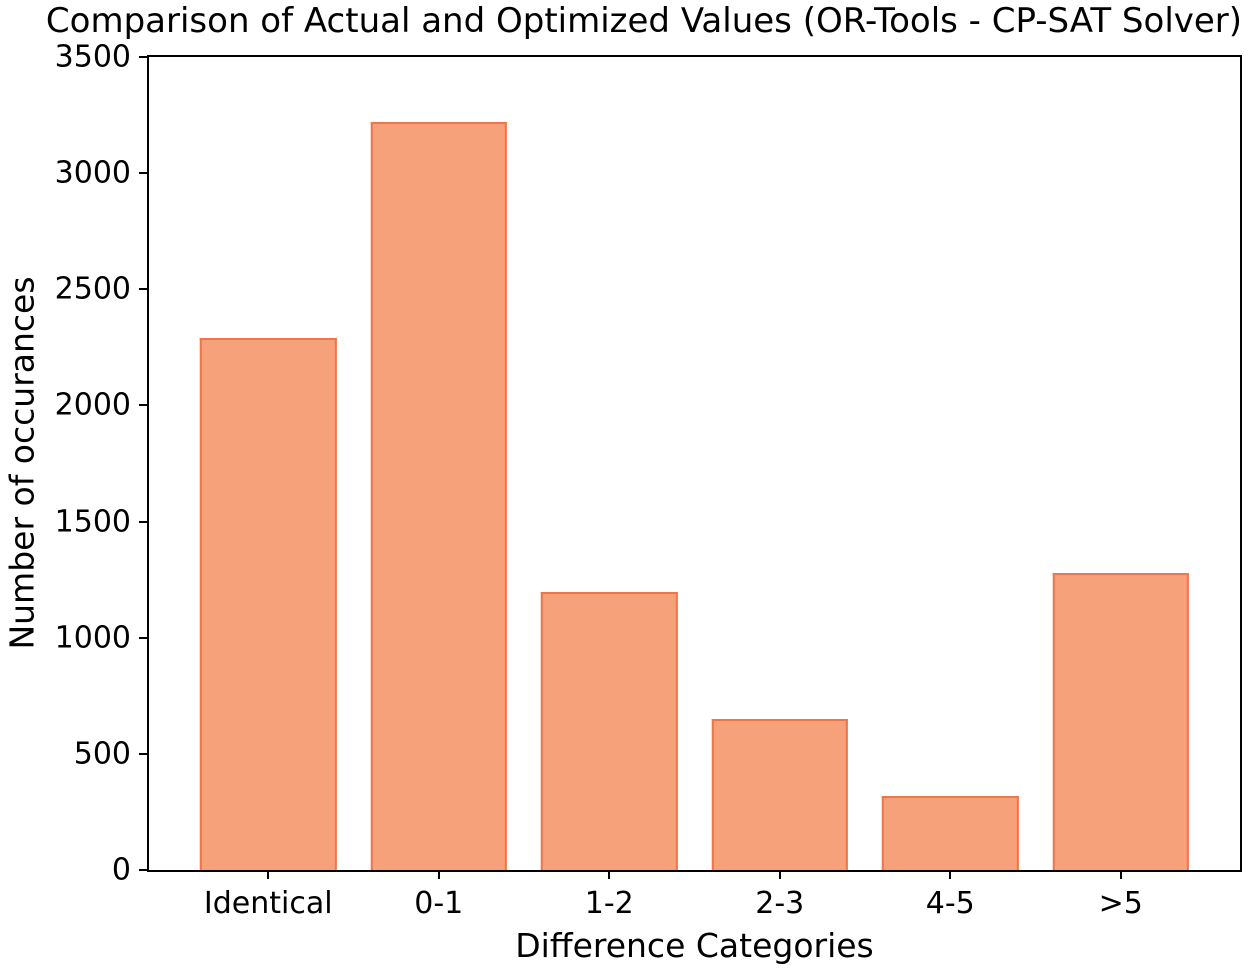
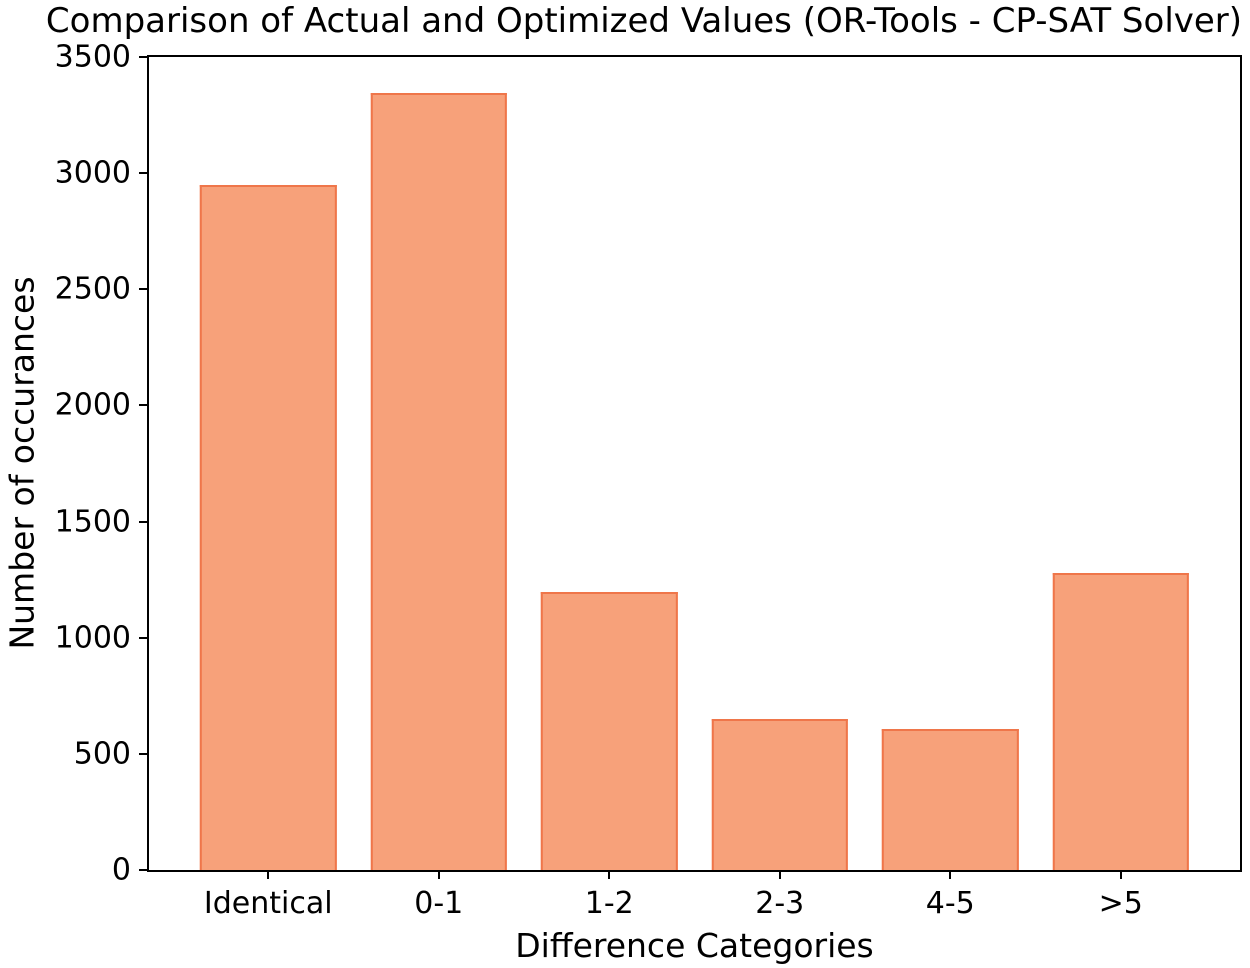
Identical: 2290 -> 2950
0-1: 3220 -> 3340
4-5: 320 -> 600
